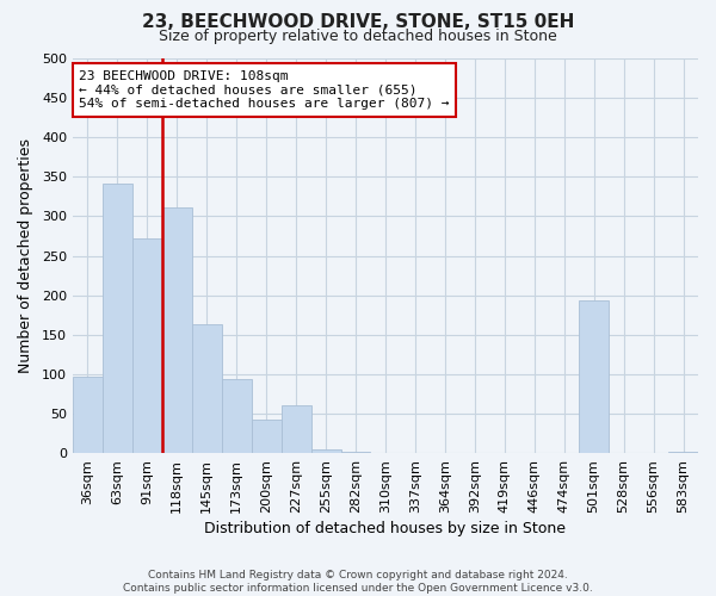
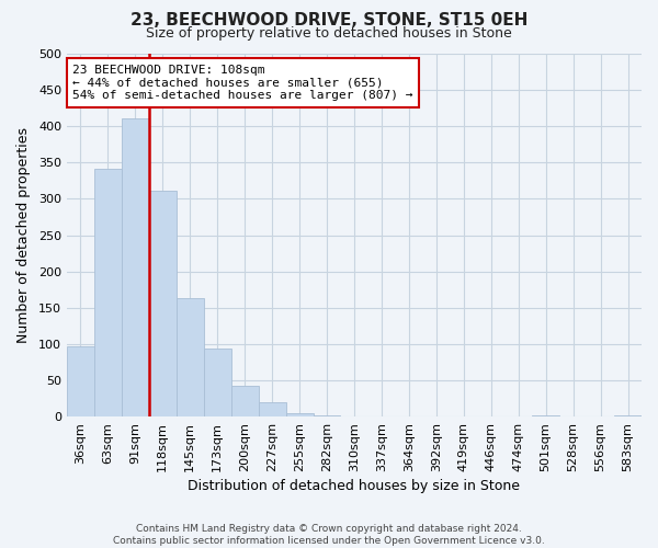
91sqm: 272 -> 411
227sqm: 60 -> 19
501sqm: 194 -> 2
